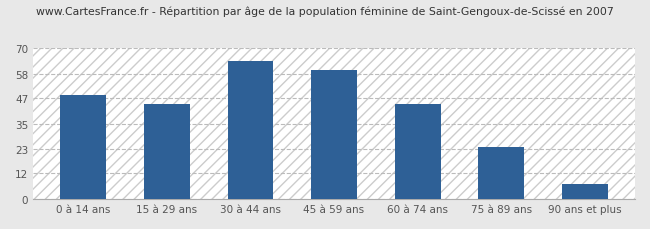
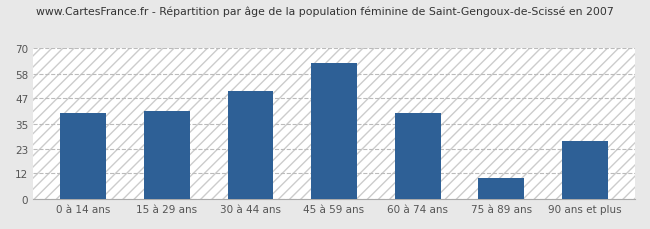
0 à 14 ans: 48 -> 40
15 à 29 ans: 44 -> 41
30 à 44 ans: 64 -> 50
45 à 59 ans: 60 -> 63
60 à 74 ans: 44 -> 40
75 à 89 ans: 24 -> 10
90 ans et plus: 7 -> 27
